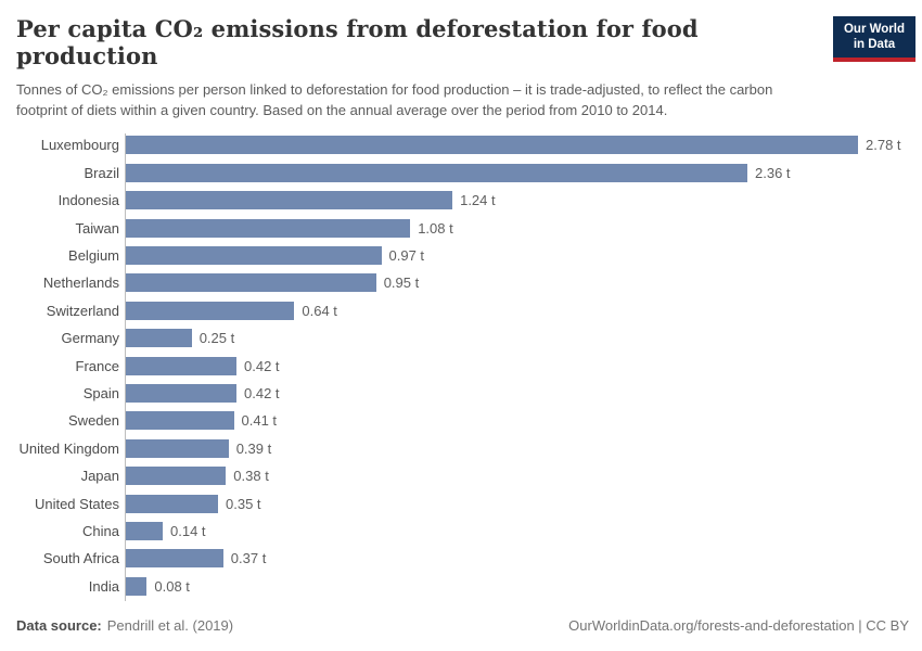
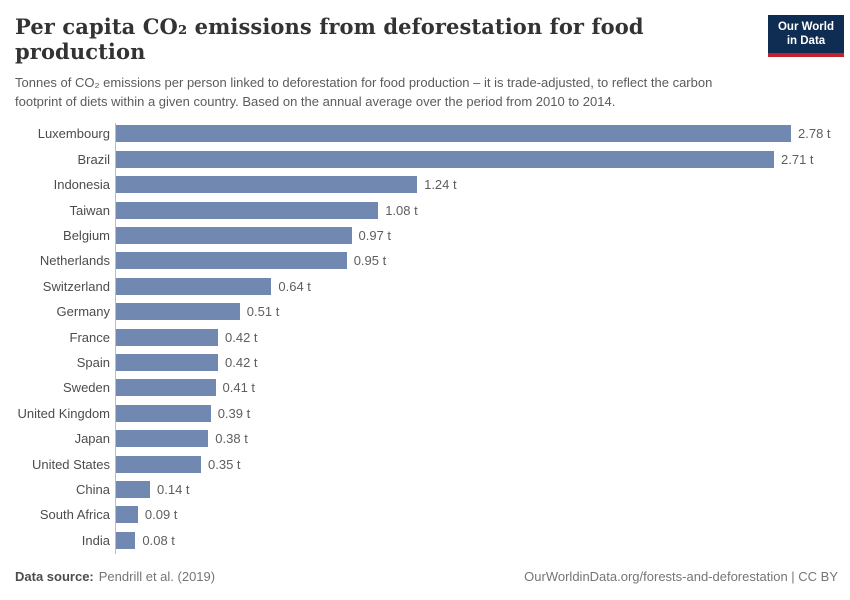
Brazil: 2.36 -> 2.71
Germany: 0.25 -> 0.51
South Africa: 0.37 -> 0.09
